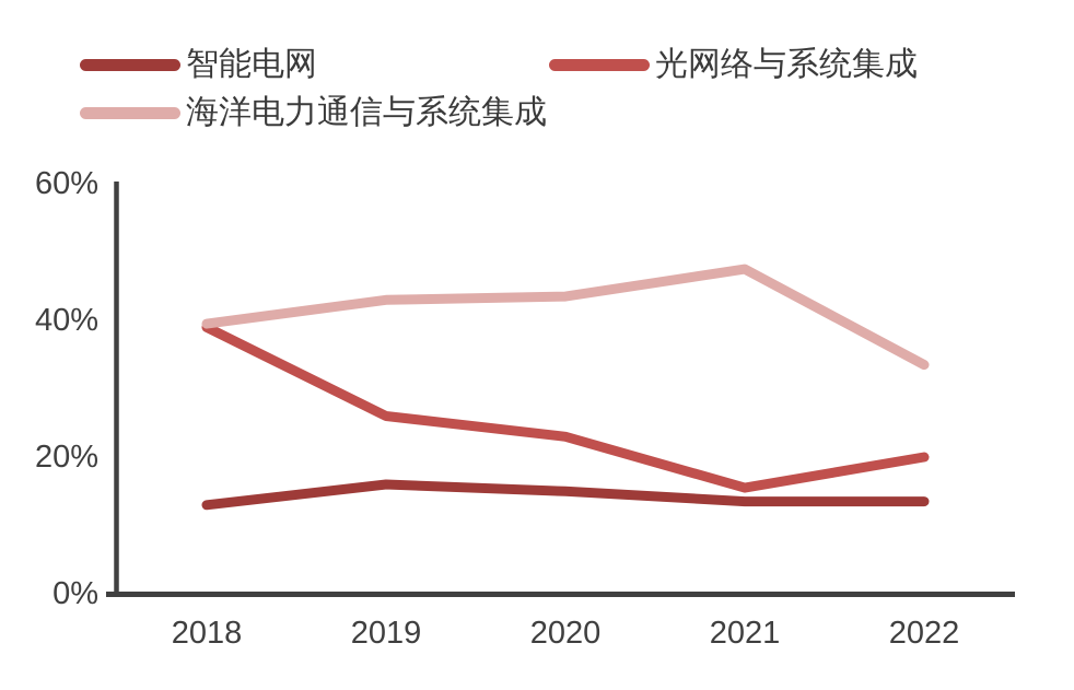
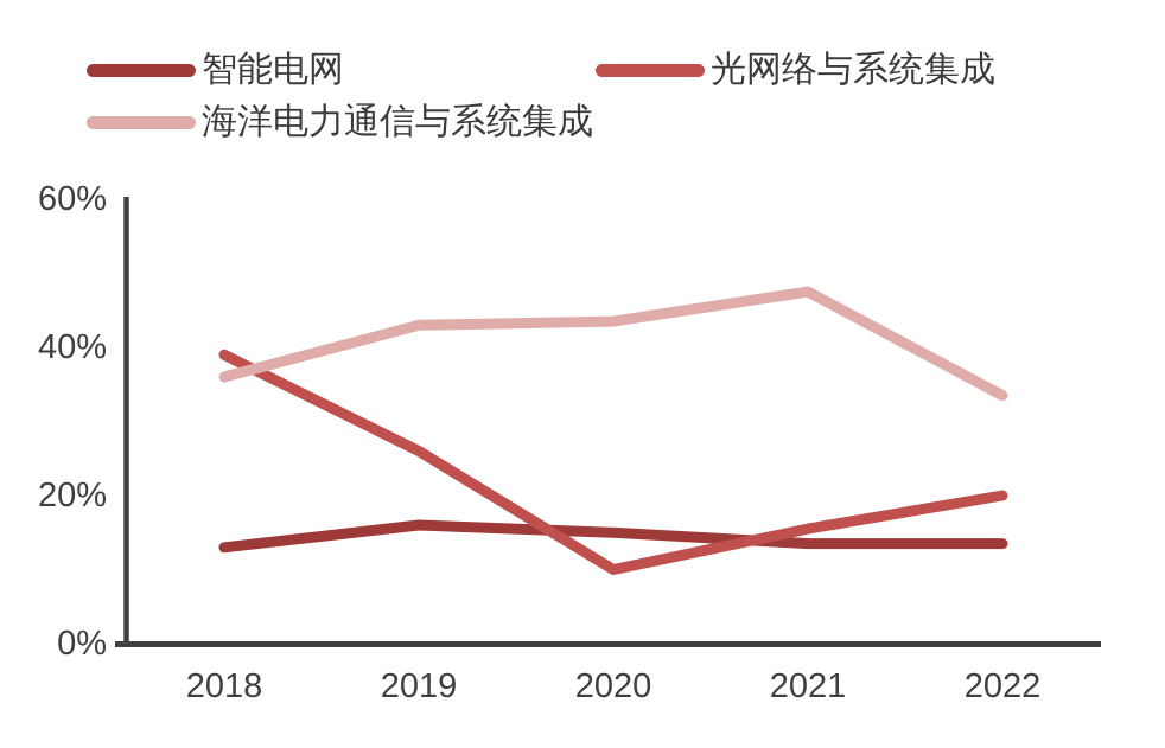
海洋电力通信与系统集成/2018: 40% -> 36%
光网络与系统集成/2020: 23% -> 10%
